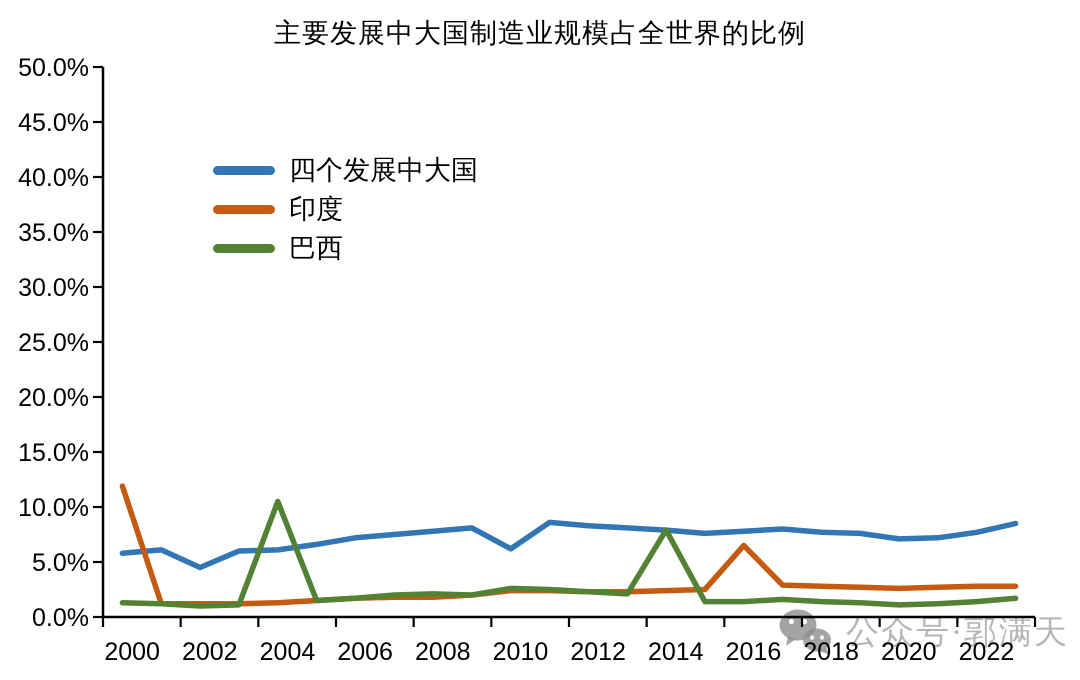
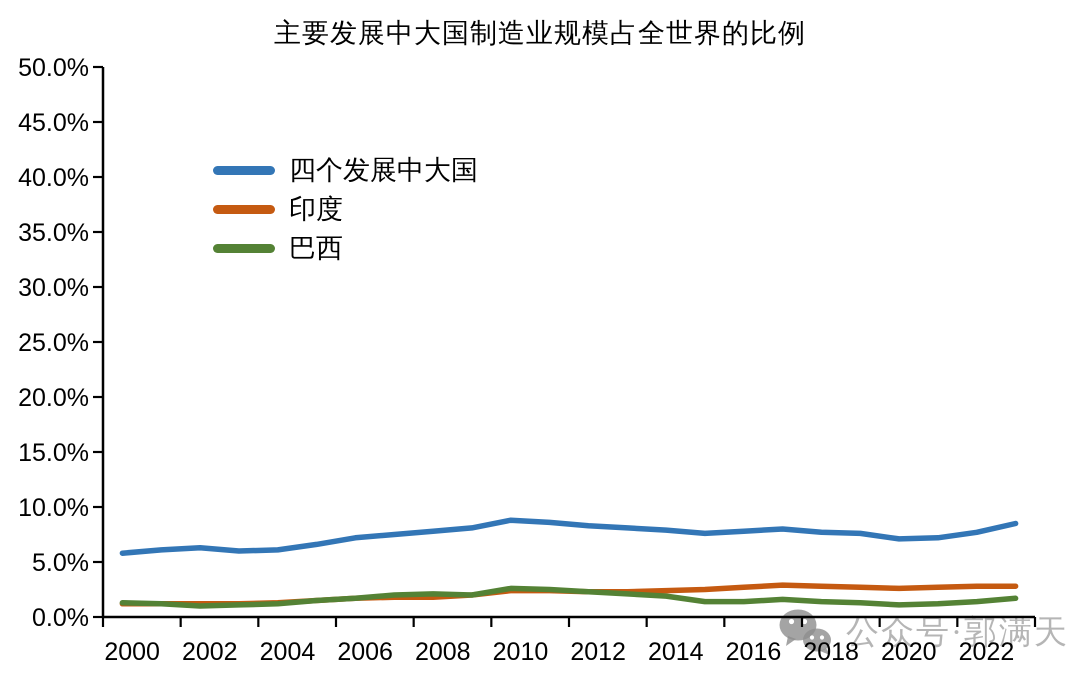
印度/2000: 11.9% -> 1.2%
四个发展中大国/2002: 4.5% -> 6.3%
巴西/2004: 10.5% -> 1.2%
四个发展中大国/2010: 6.2% -> 8.8%
巴西/2014: 7.9% -> 1.9%
印度/2016: 6.5% -> 2.7%
